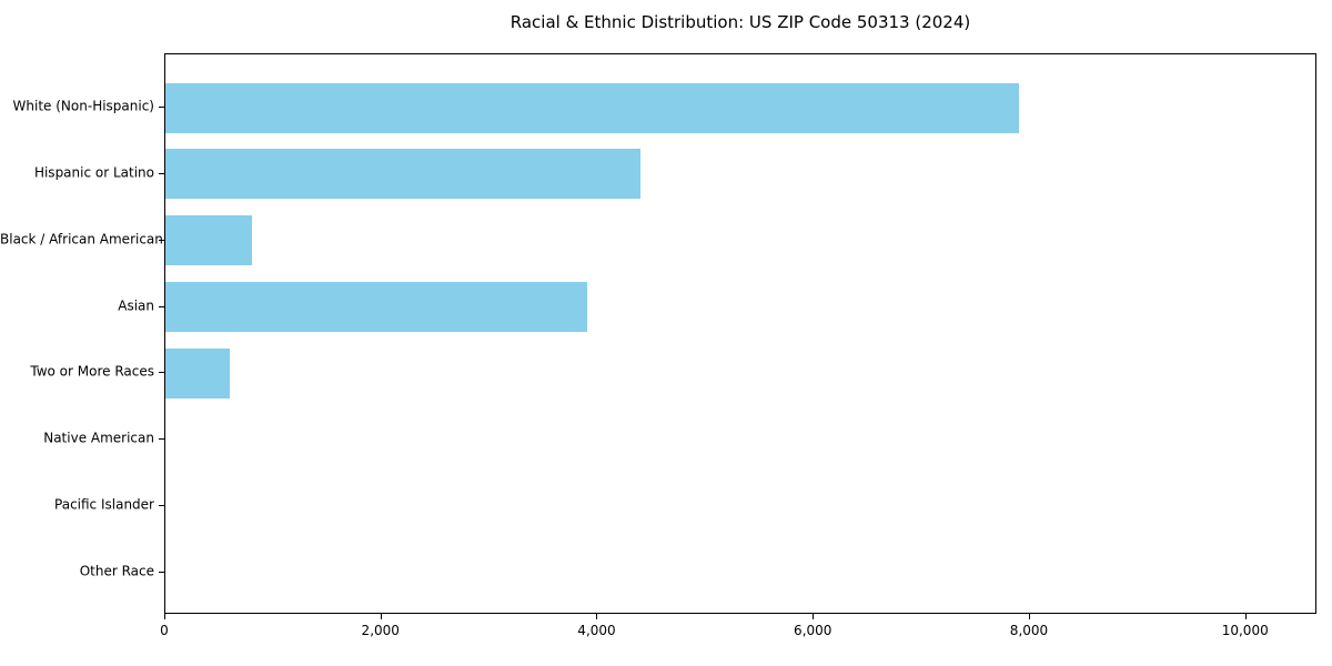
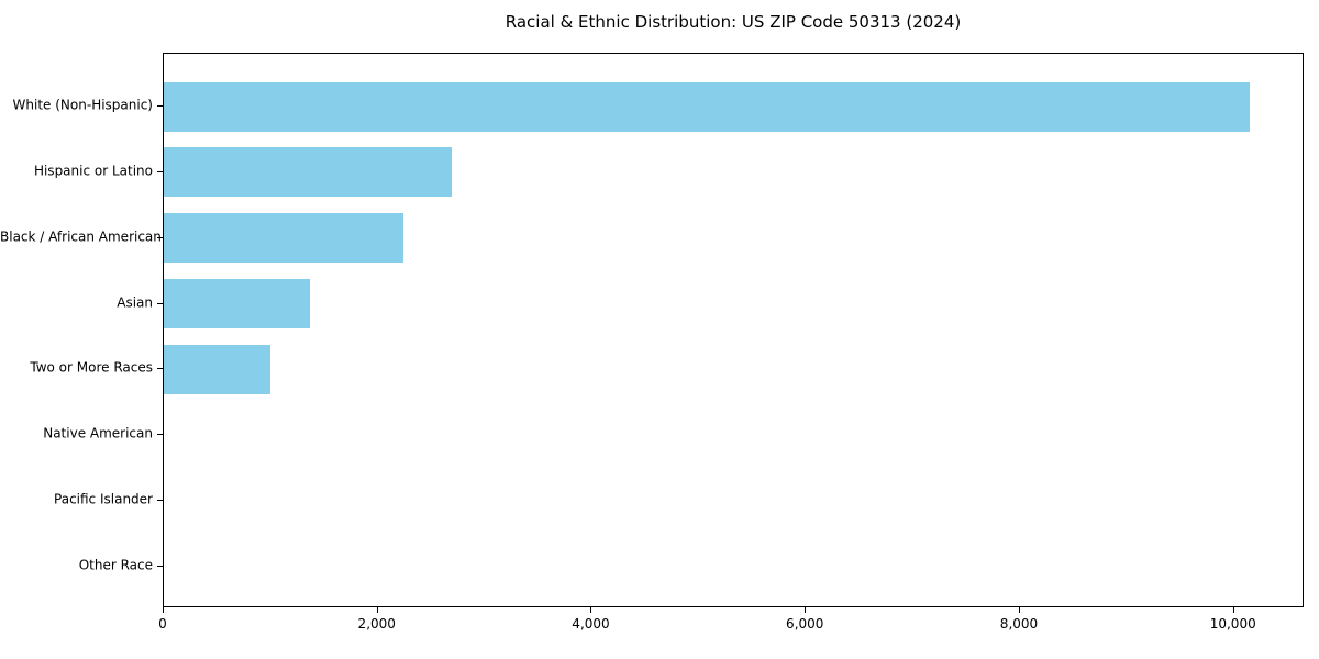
White (Non-Hispanic): 7900 -> 10200
Hispanic or Latino: 4400 -> 2700
Black / African American: 800 -> 2200
Asian: 3900 -> 1400
Two or More Races: 600 -> 1000
